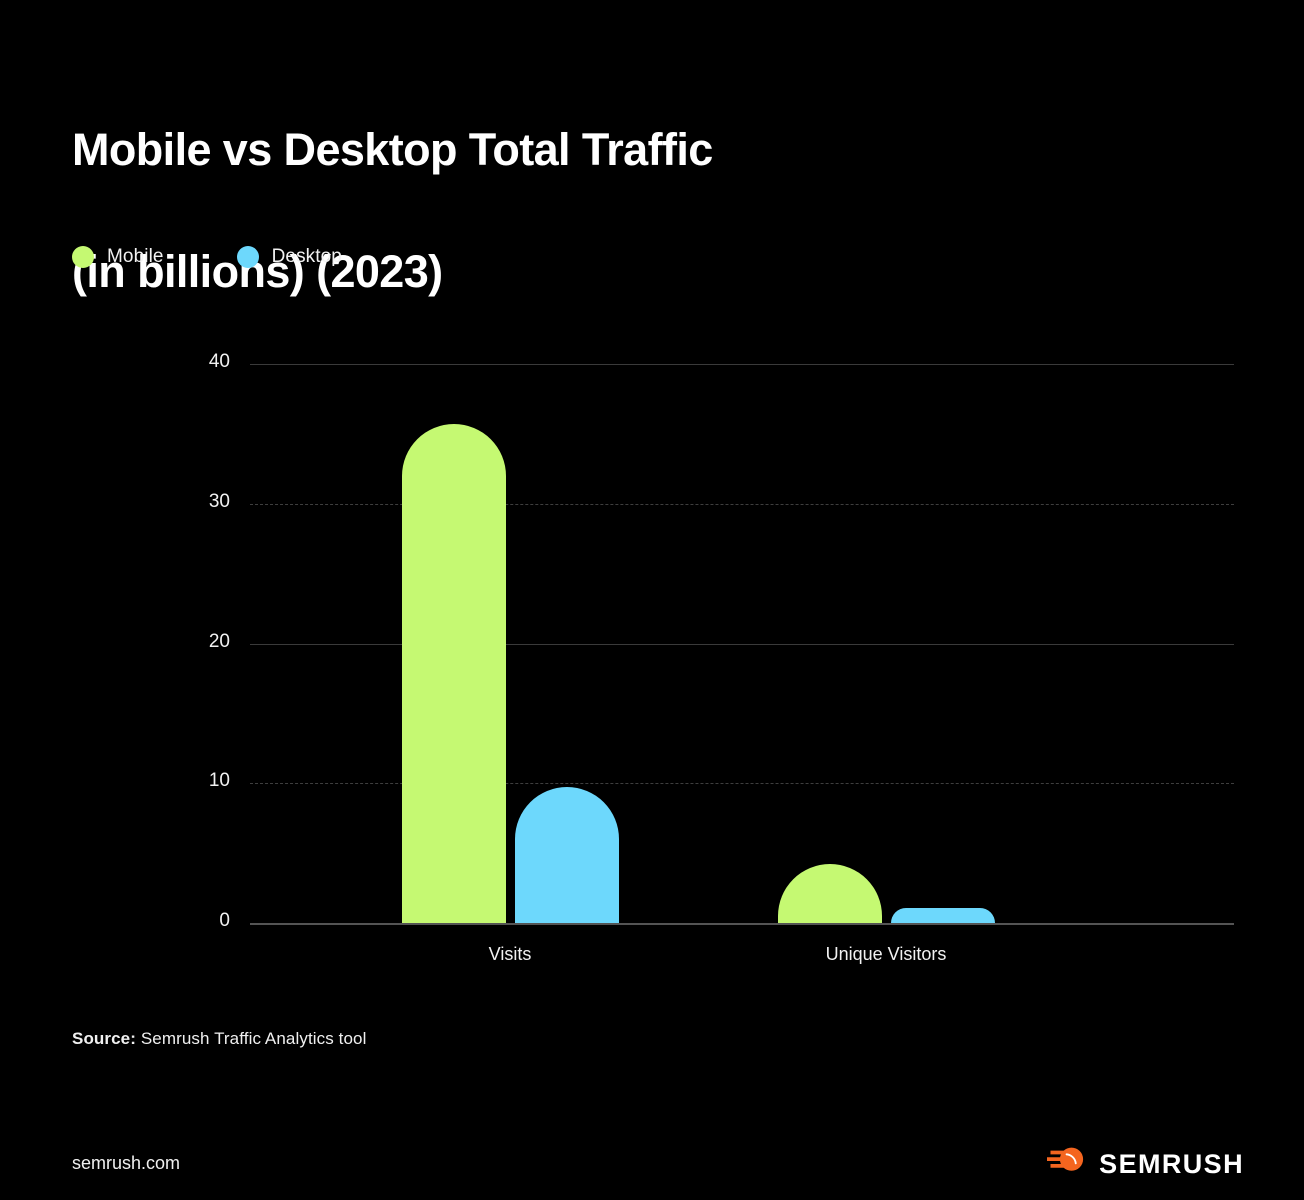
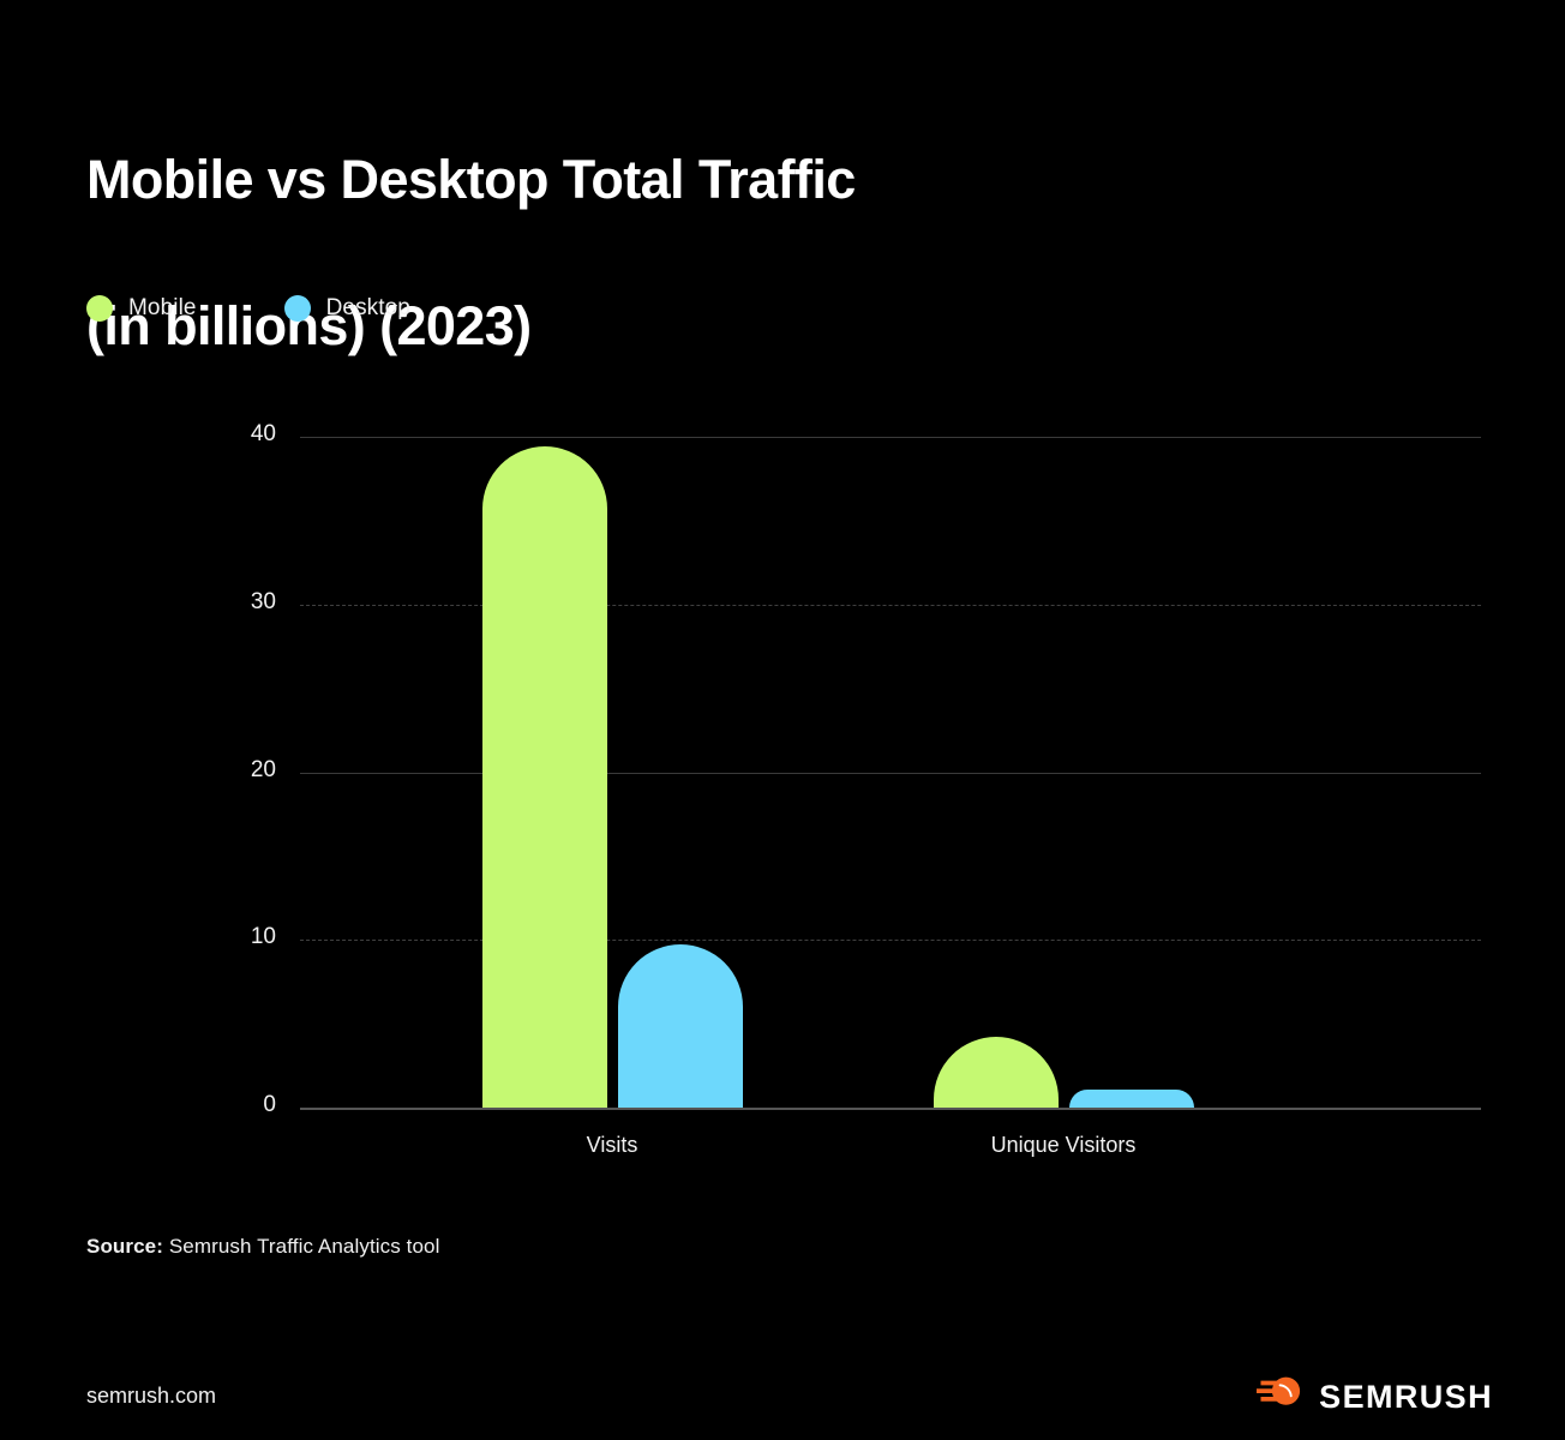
Mobile/Visits: 35.7 -> 39.4
